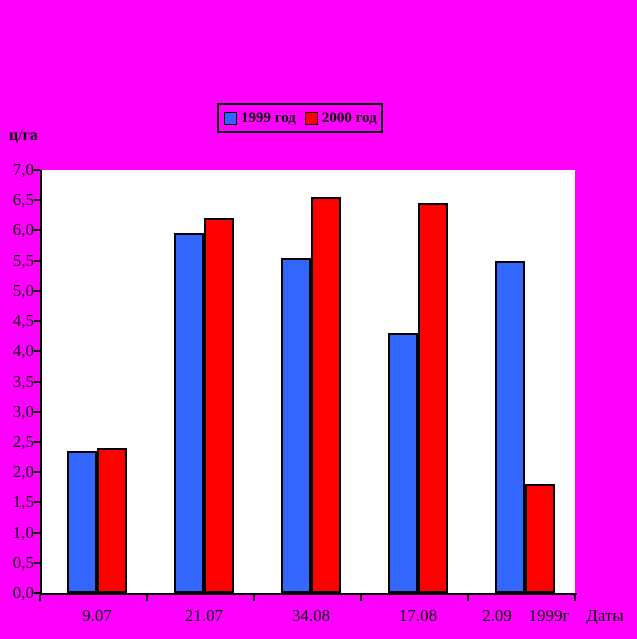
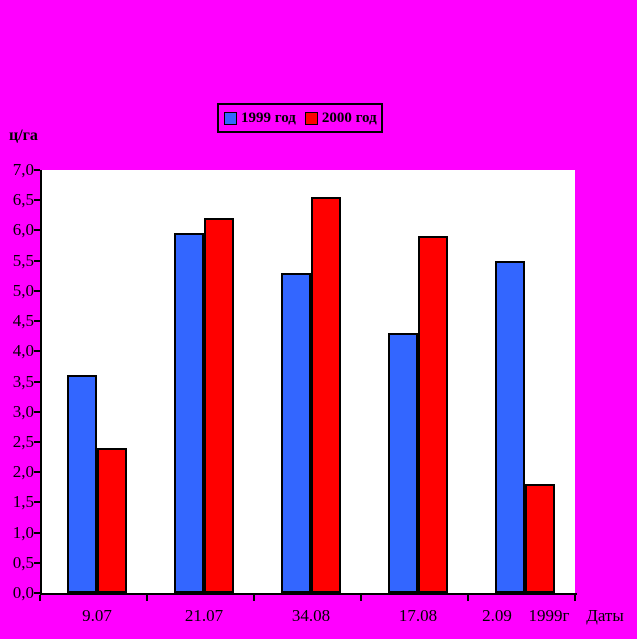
1999 год/9.07: 2,4 -> 3,6
1999 год/34.08: 5,5 -> 5,3
2000 год/17.08: 6,5 -> 5,9
